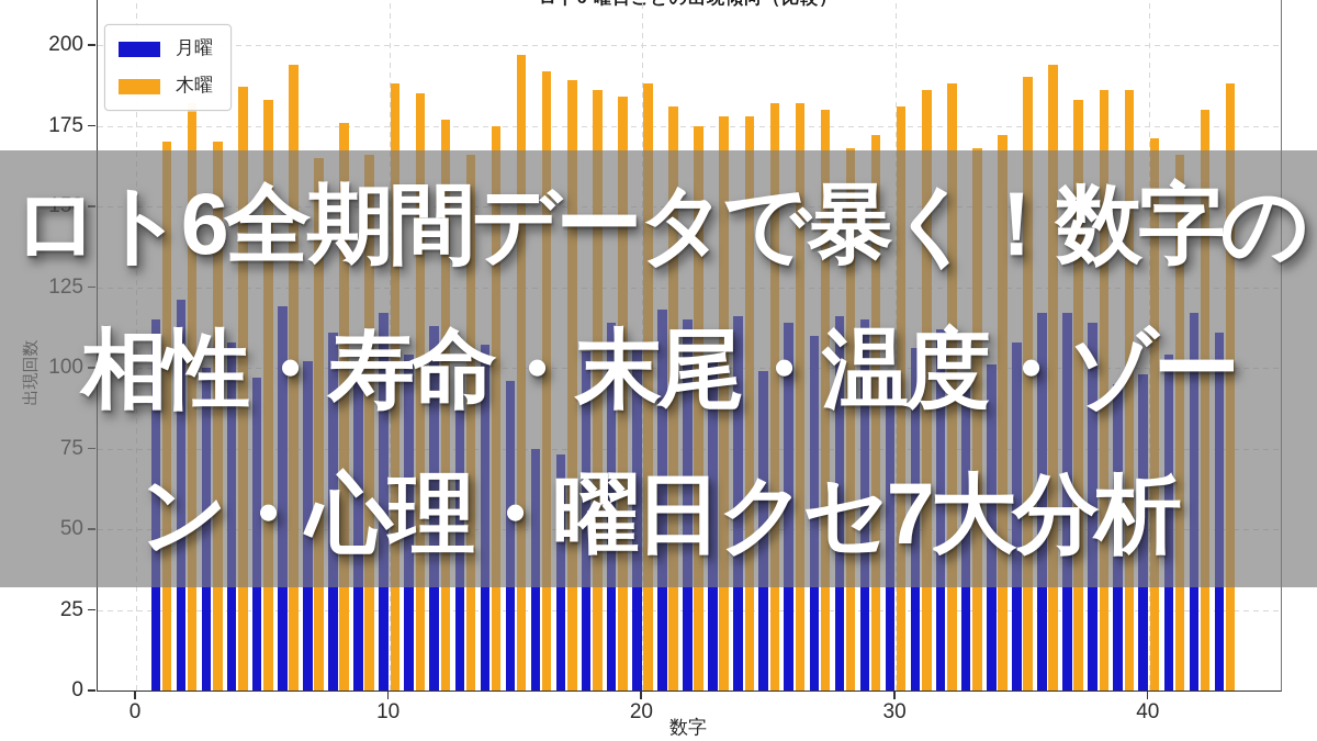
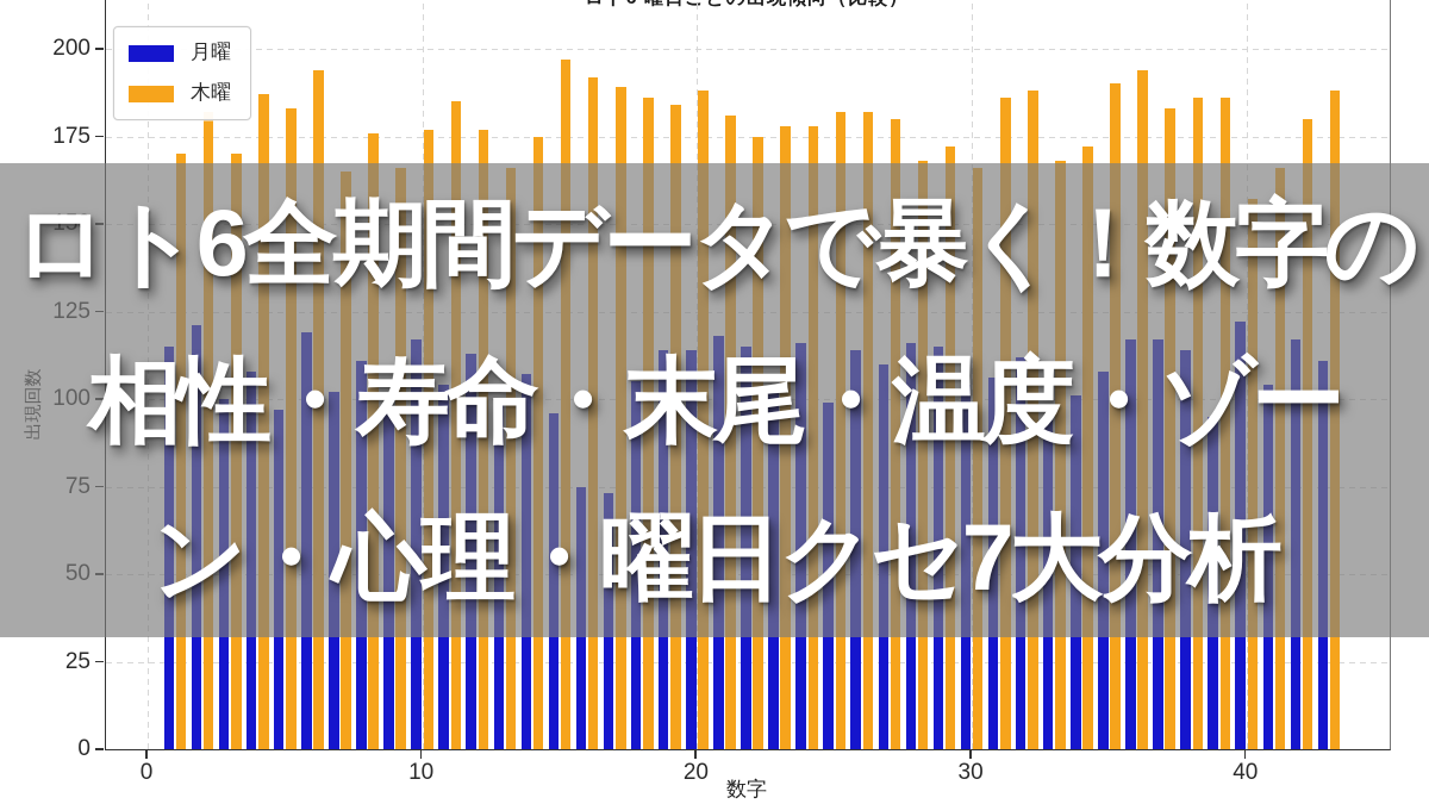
木曜/10: 188 -> 177
月曜/20: 108 -> 114
月曜/30: 97 -> 104
木曜/30: 181 -> 166
月曜/40: 98 -> 122
木曜/40: 171 -> 157
